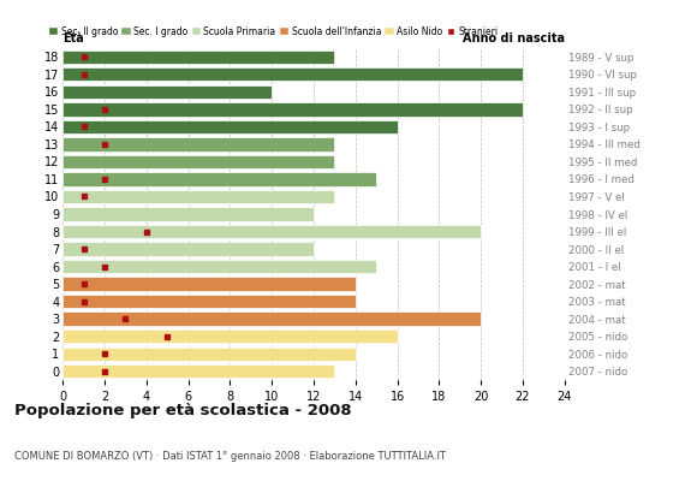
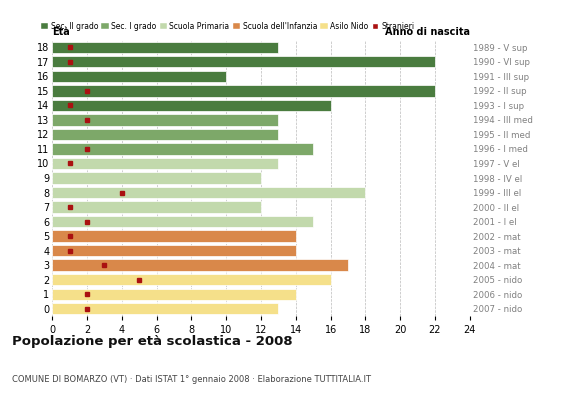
8: 20 -> 18
3: 20 -> 17
